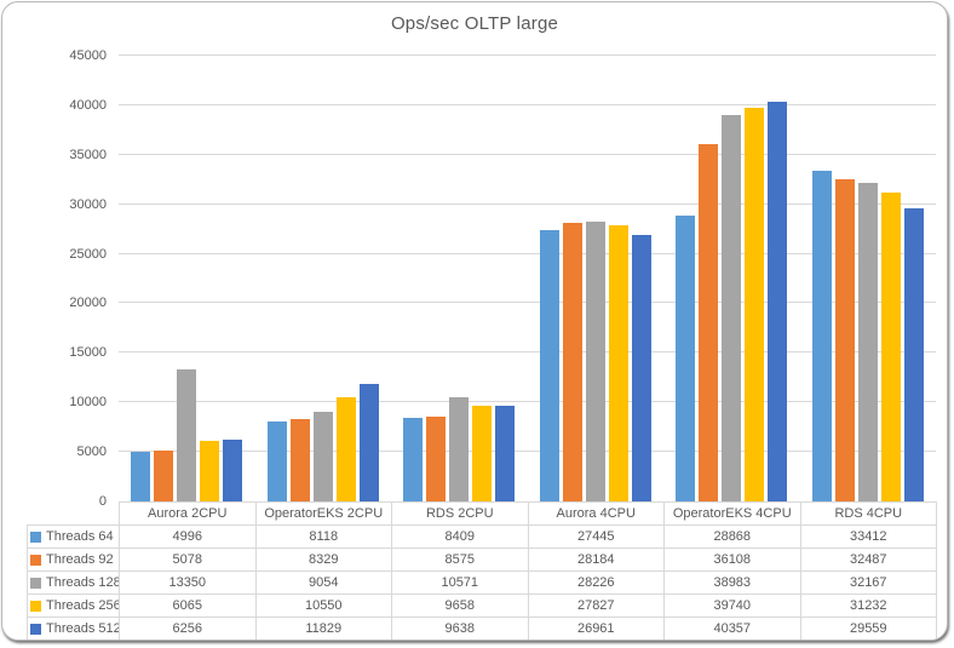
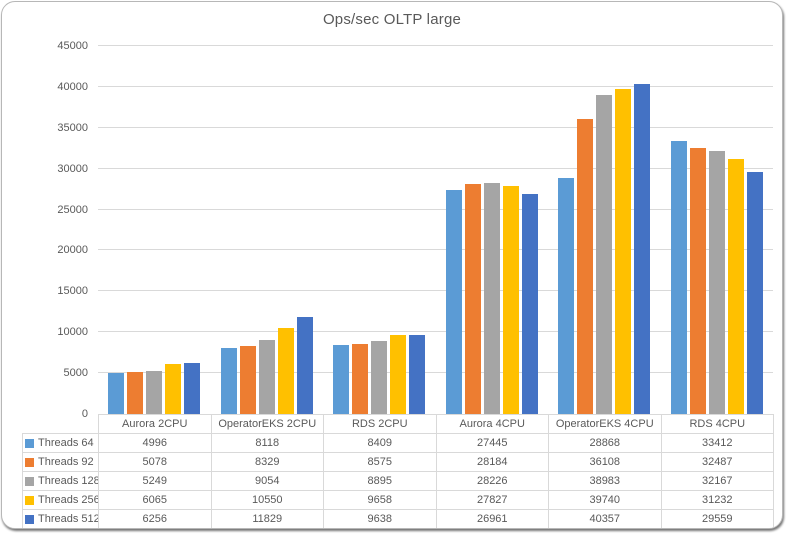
Threads 128/Aurora 2CPU: 13350 -> 5249
Threads 128/RDS 2CPU: 10571 -> 8895
